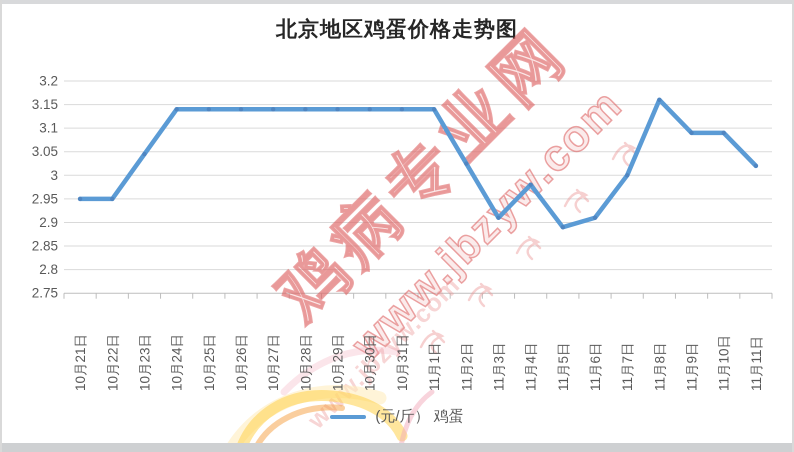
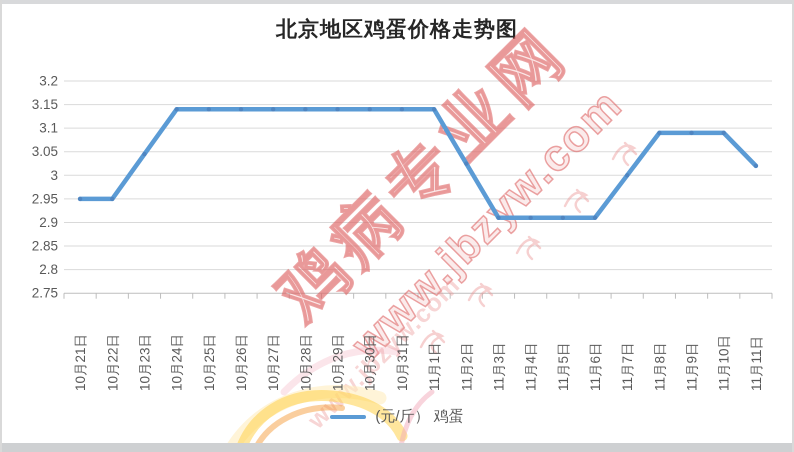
11月4日: 2.98 -> 2.91
11月5日: 2.89 -> 2.91
11月8日: 3.16 -> 3.09
